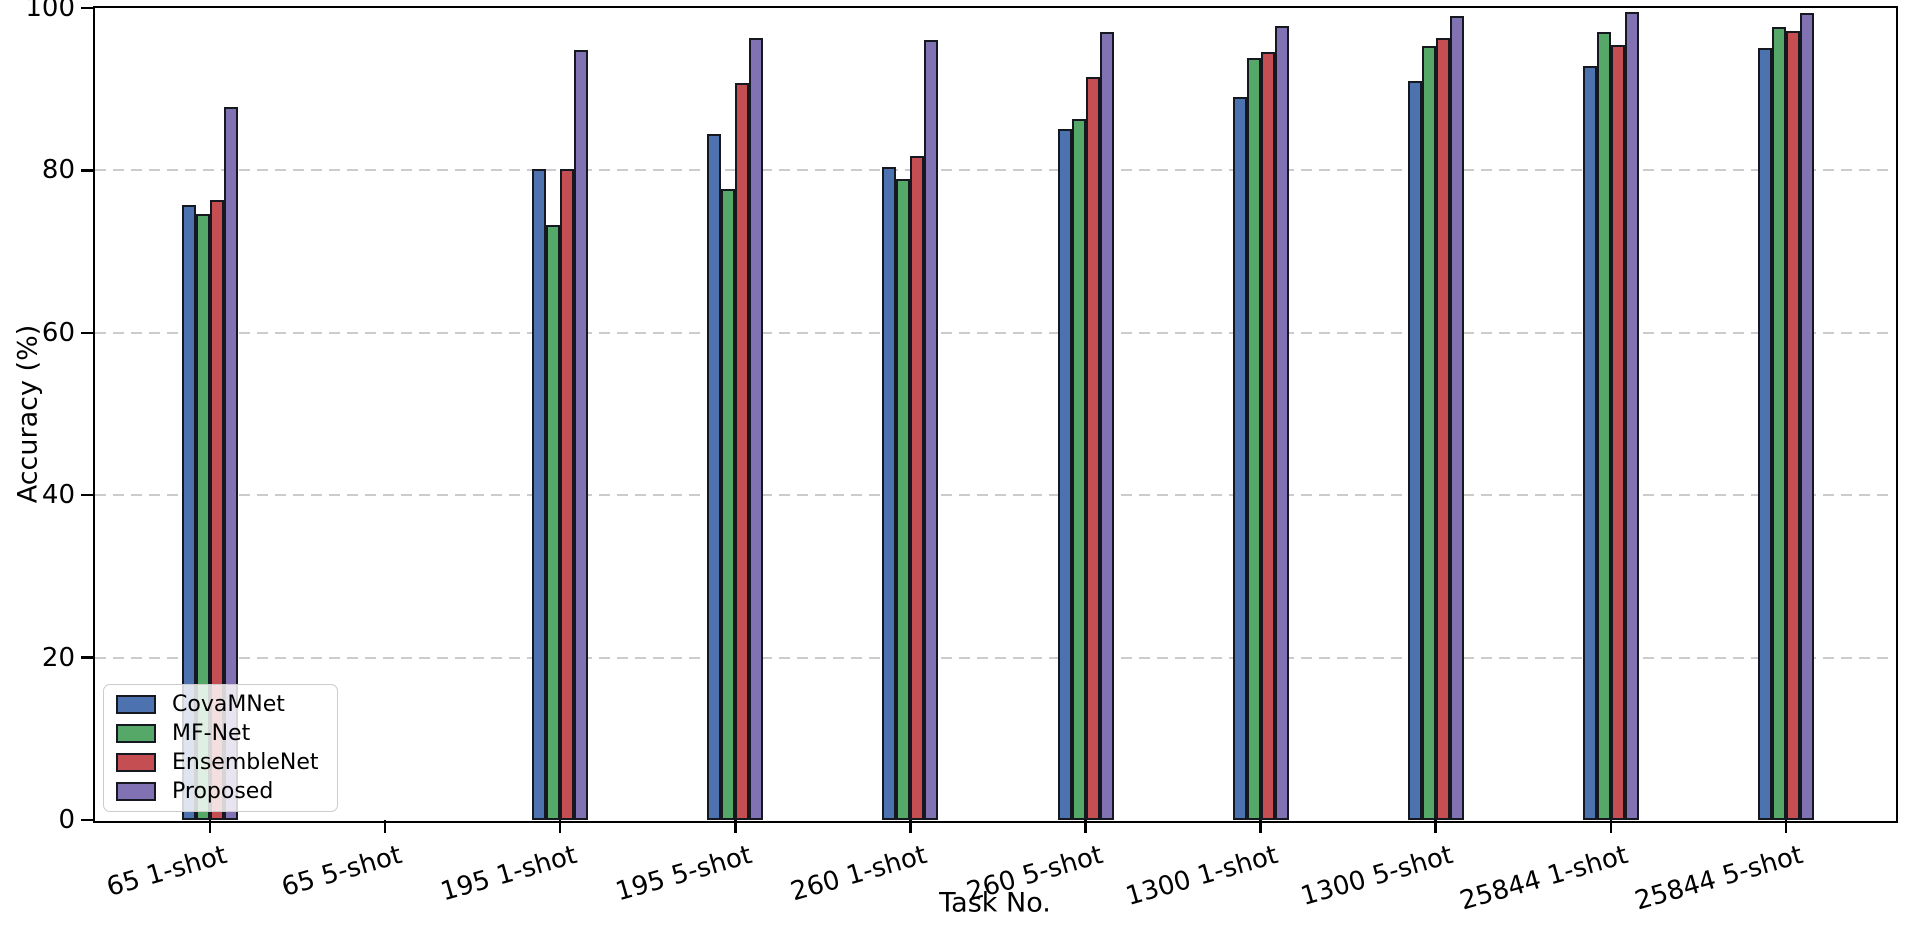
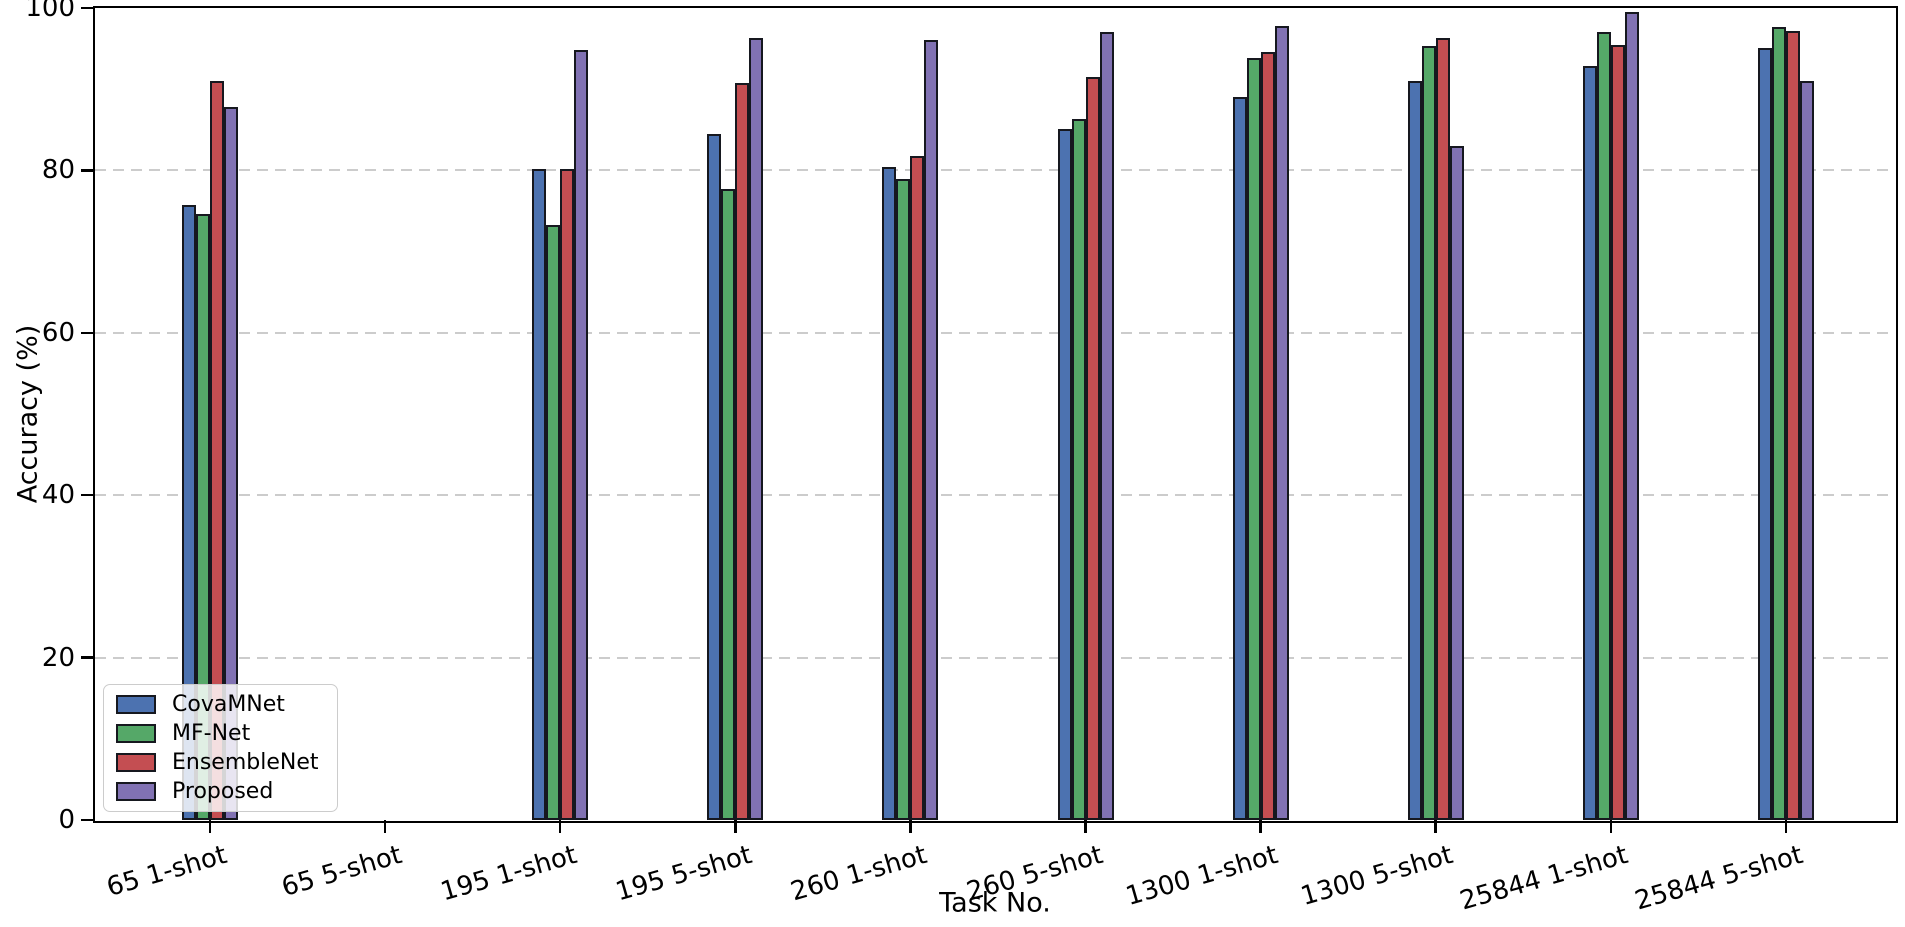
EnsembleNet/65 1-shot: 76 -> 91
Proposed/1300 5-shot: 99 -> 83
Proposed/25844 5-shot: 99 -> 91
